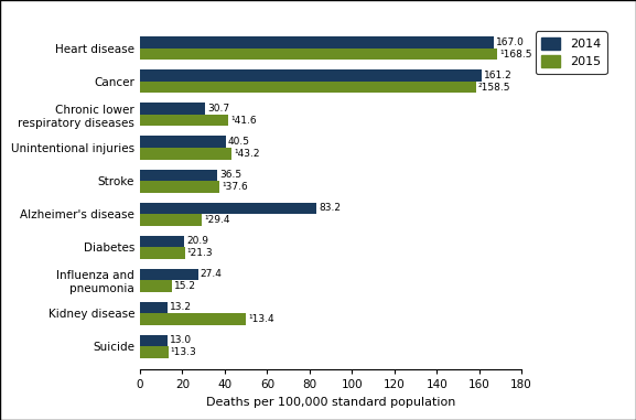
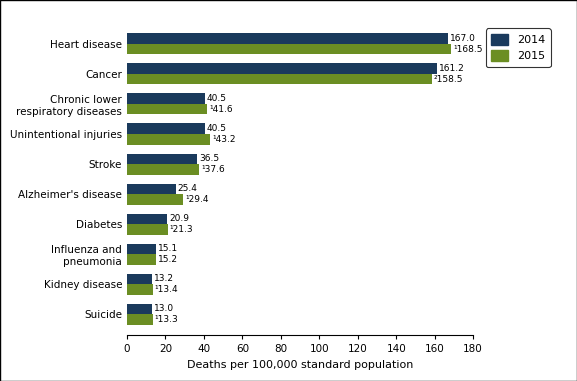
2014/Chronic lower respiratory diseases: 30.7 -> 40.5
2014/Alzheimer's disease: 83.2 -> 25.4
2014/Influenza and pneumonia: 27.4 -> 15.1
2015/Kidney disease: 50 -> 13
